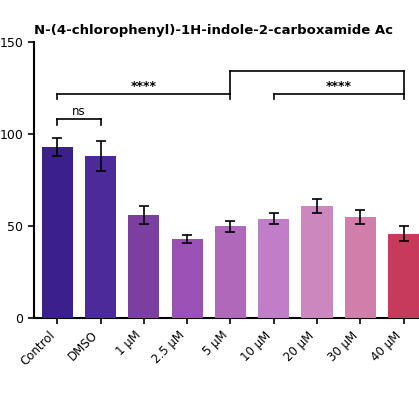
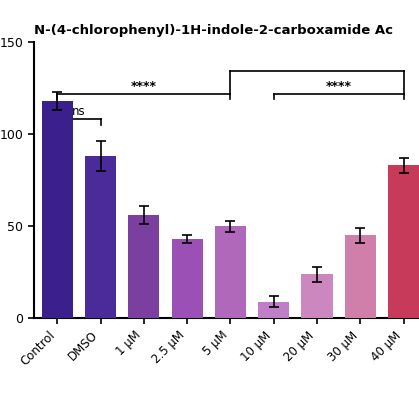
Control: 93 -> 118
10 μM: 54 -> 9
20 μM: 61 -> 24
30 μM: 55 -> 45
40 μM: 46 -> 83
